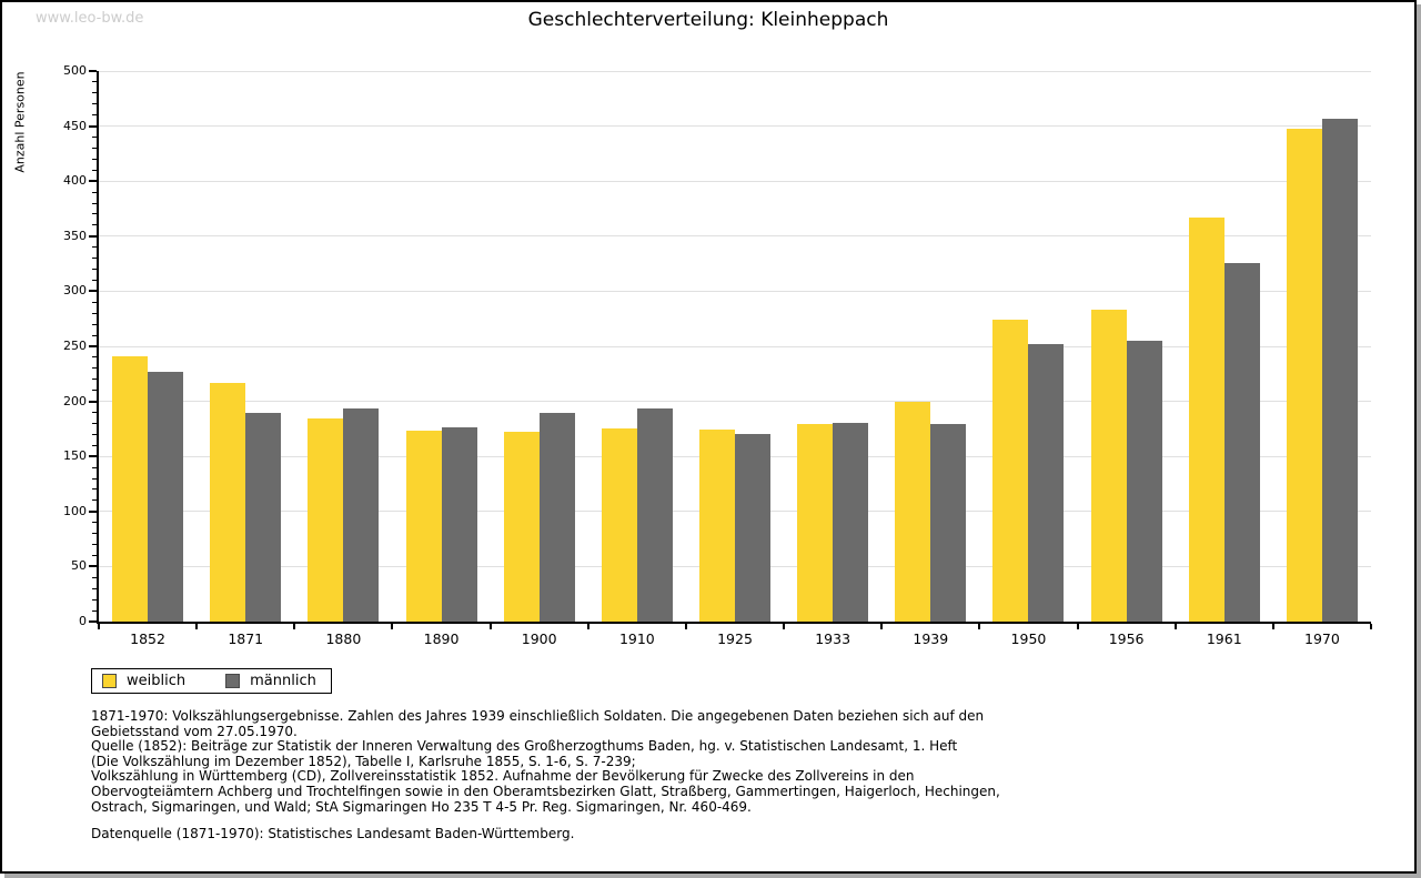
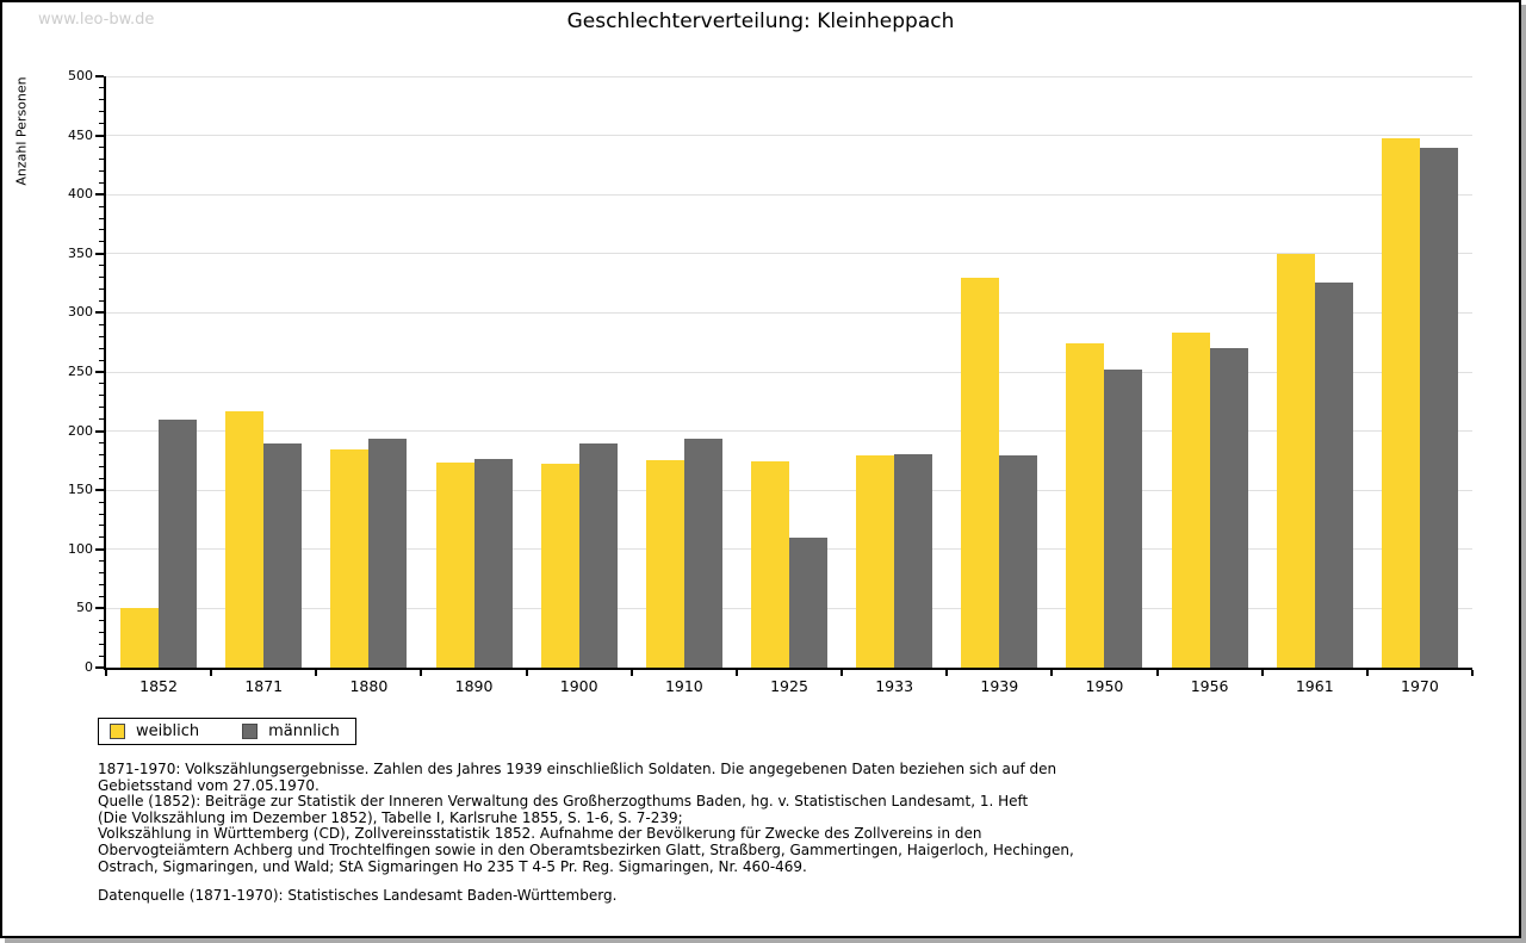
weiblich/1852: 240 -> 50
männlich/1852: 230 -> 210
männlich/1925: 170 -> 110
weiblich/1939: 200 -> 330
männlich/1956: 260 -> 270
weiblich/1961: 370 -> 350
männlich/1970: 460 -> 440
